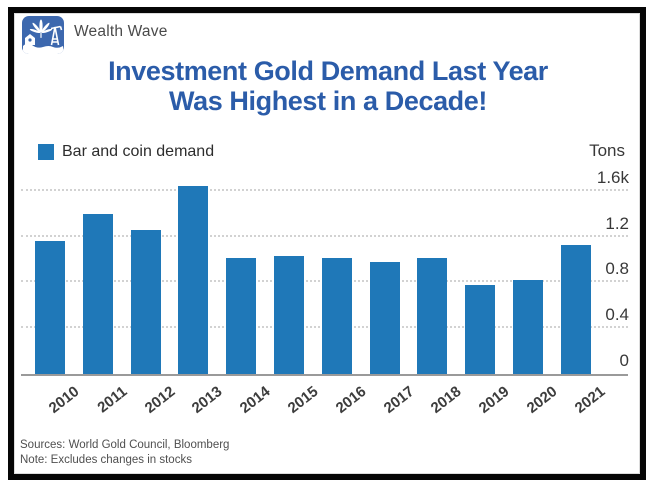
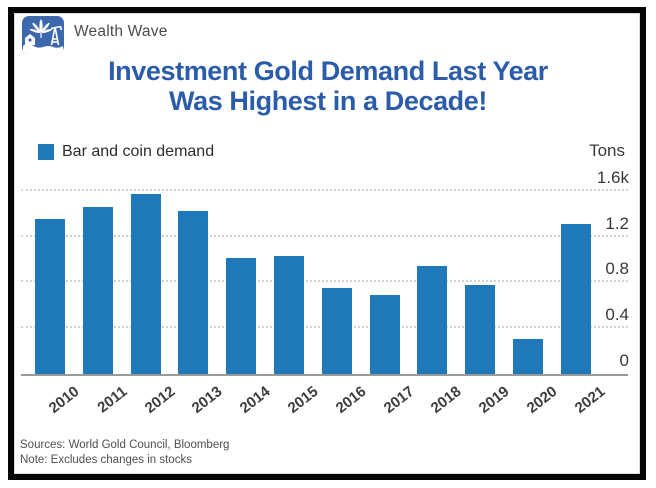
2010: 1.16k -> 1.35k
2011: 1.40k -> 1.46k
2012: 1.26k -> 1.57k
2013: 1.64k -> 1.42k
2016: 1.01k -> 0.75k
2017: 0.98k -> 0.69k
2018: 1.01k -> 0.94k
2020: 0.82k -> 0.31k
2021: 1.13k -> 1.31k
